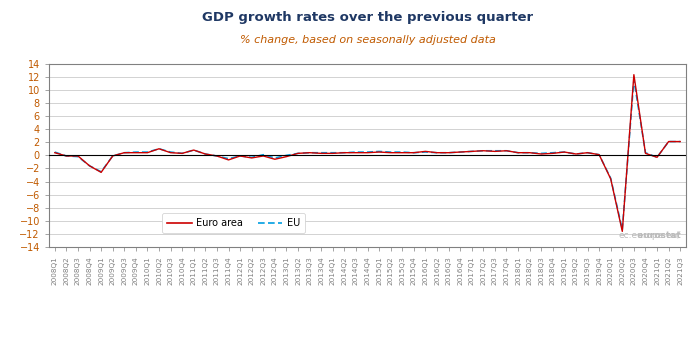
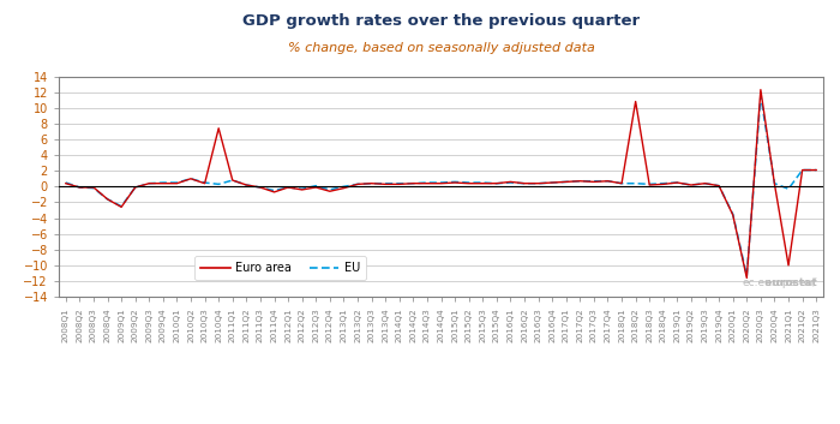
Euro area/2010Q4: 0.3 -> 7.4
Euro area/2018Q2: 0.4 -> 10.8
Euro area/2021Q1: -0.3 -> -10.0
